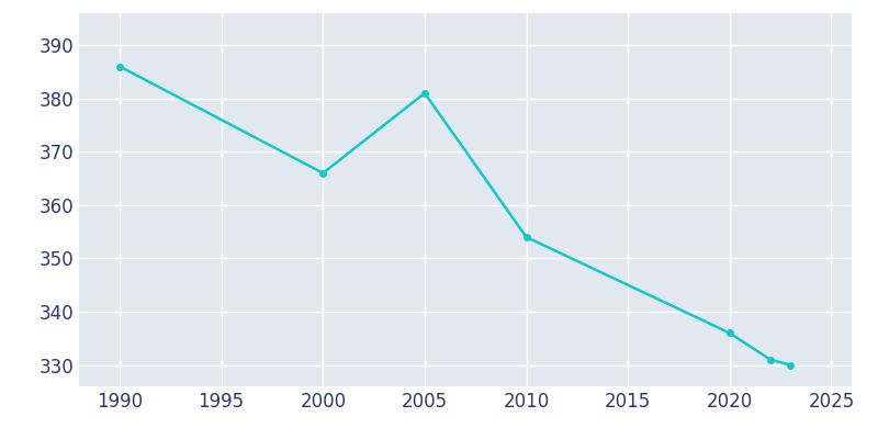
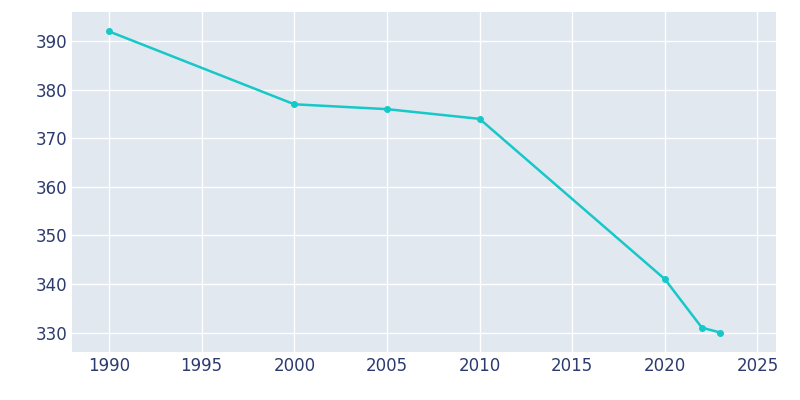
1990: 386 -> 392
2000: 366 -> 377
2005: 381 -> 376
2010: 354 -> 374
2020: 336 -> 341
